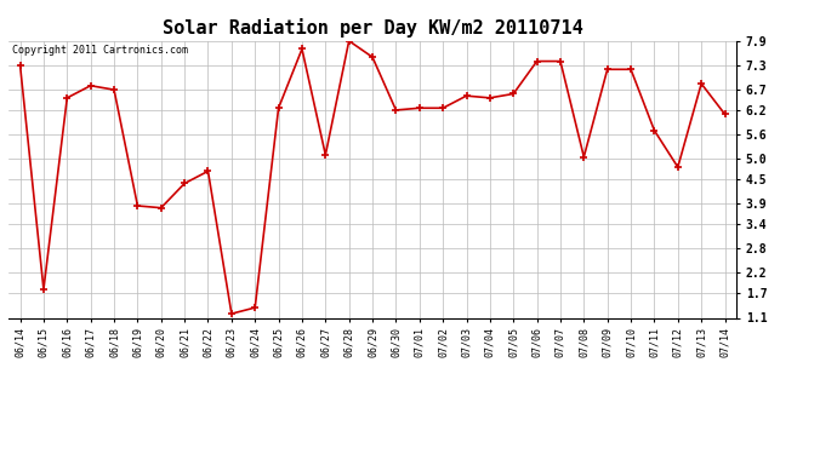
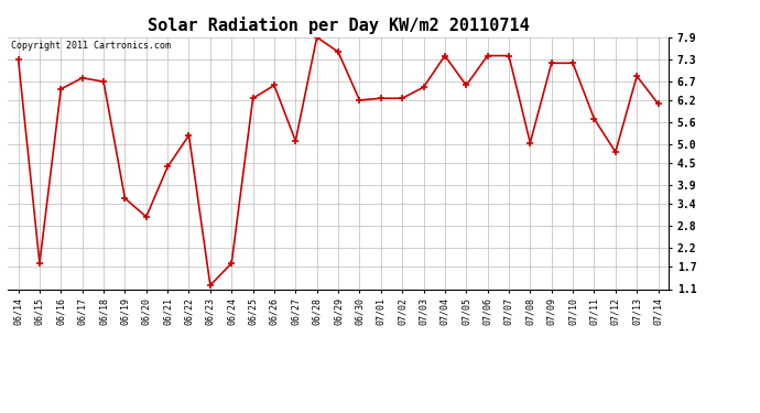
06/19: 3.85 -> 3.55
06/20: 3.80 -> 3.05
06/22: 4.70 -> 5.25
06/24: 1.35 -> 1.80
06/26: 7.70 -> 6.60
07/04: 6.50 -> 7.40
